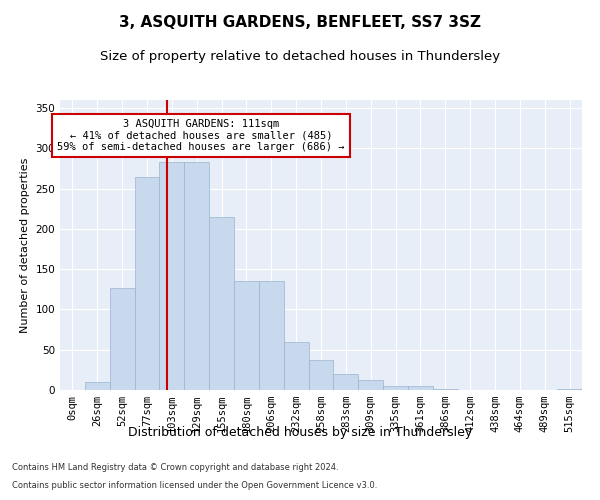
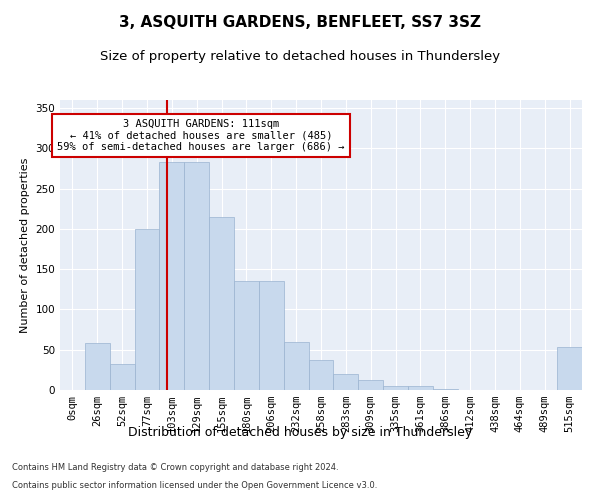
26sqm: 10 -> 58
52sqm: 127 -> 32
77sqm: 265 -> 200
515sqm: 1 -> 54
